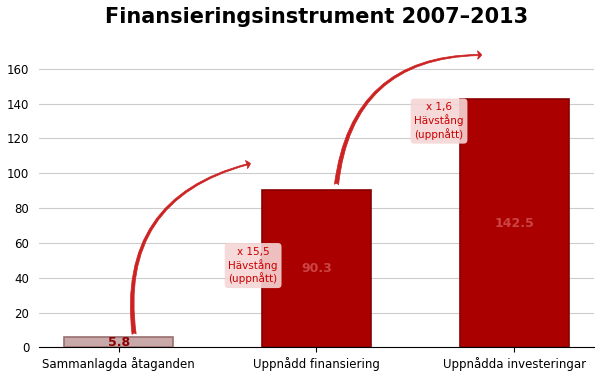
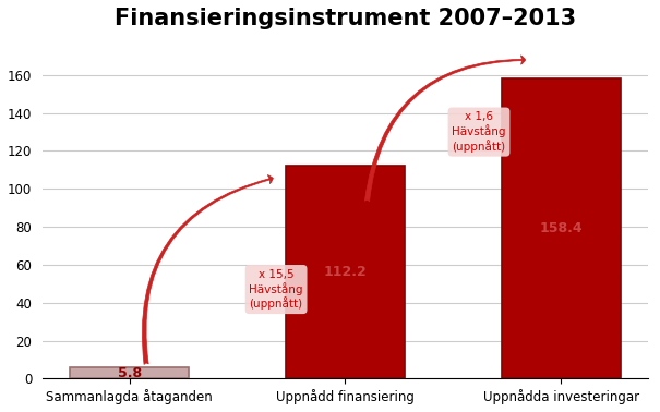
Uppnådd finansiering: 90.3 -> 112.2
Uppnådda investeringar: 142.5 -> 158.4
